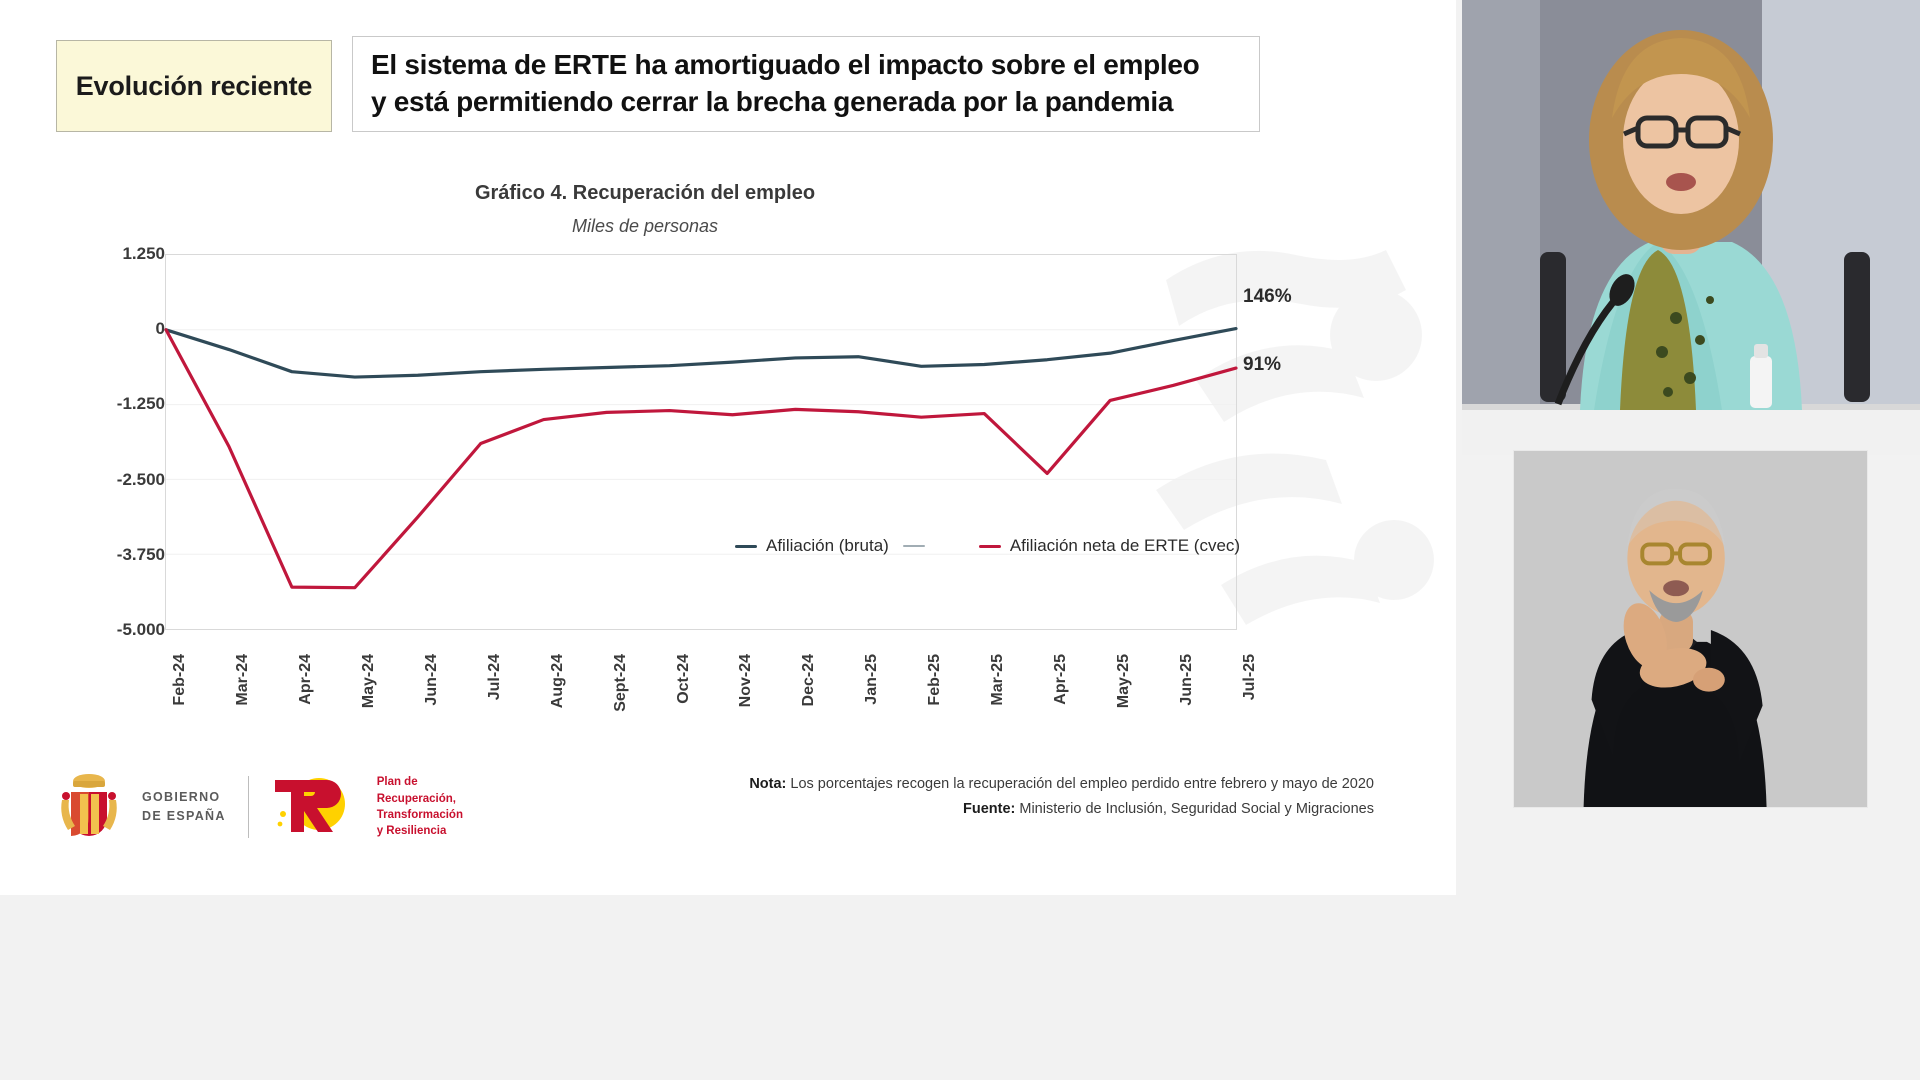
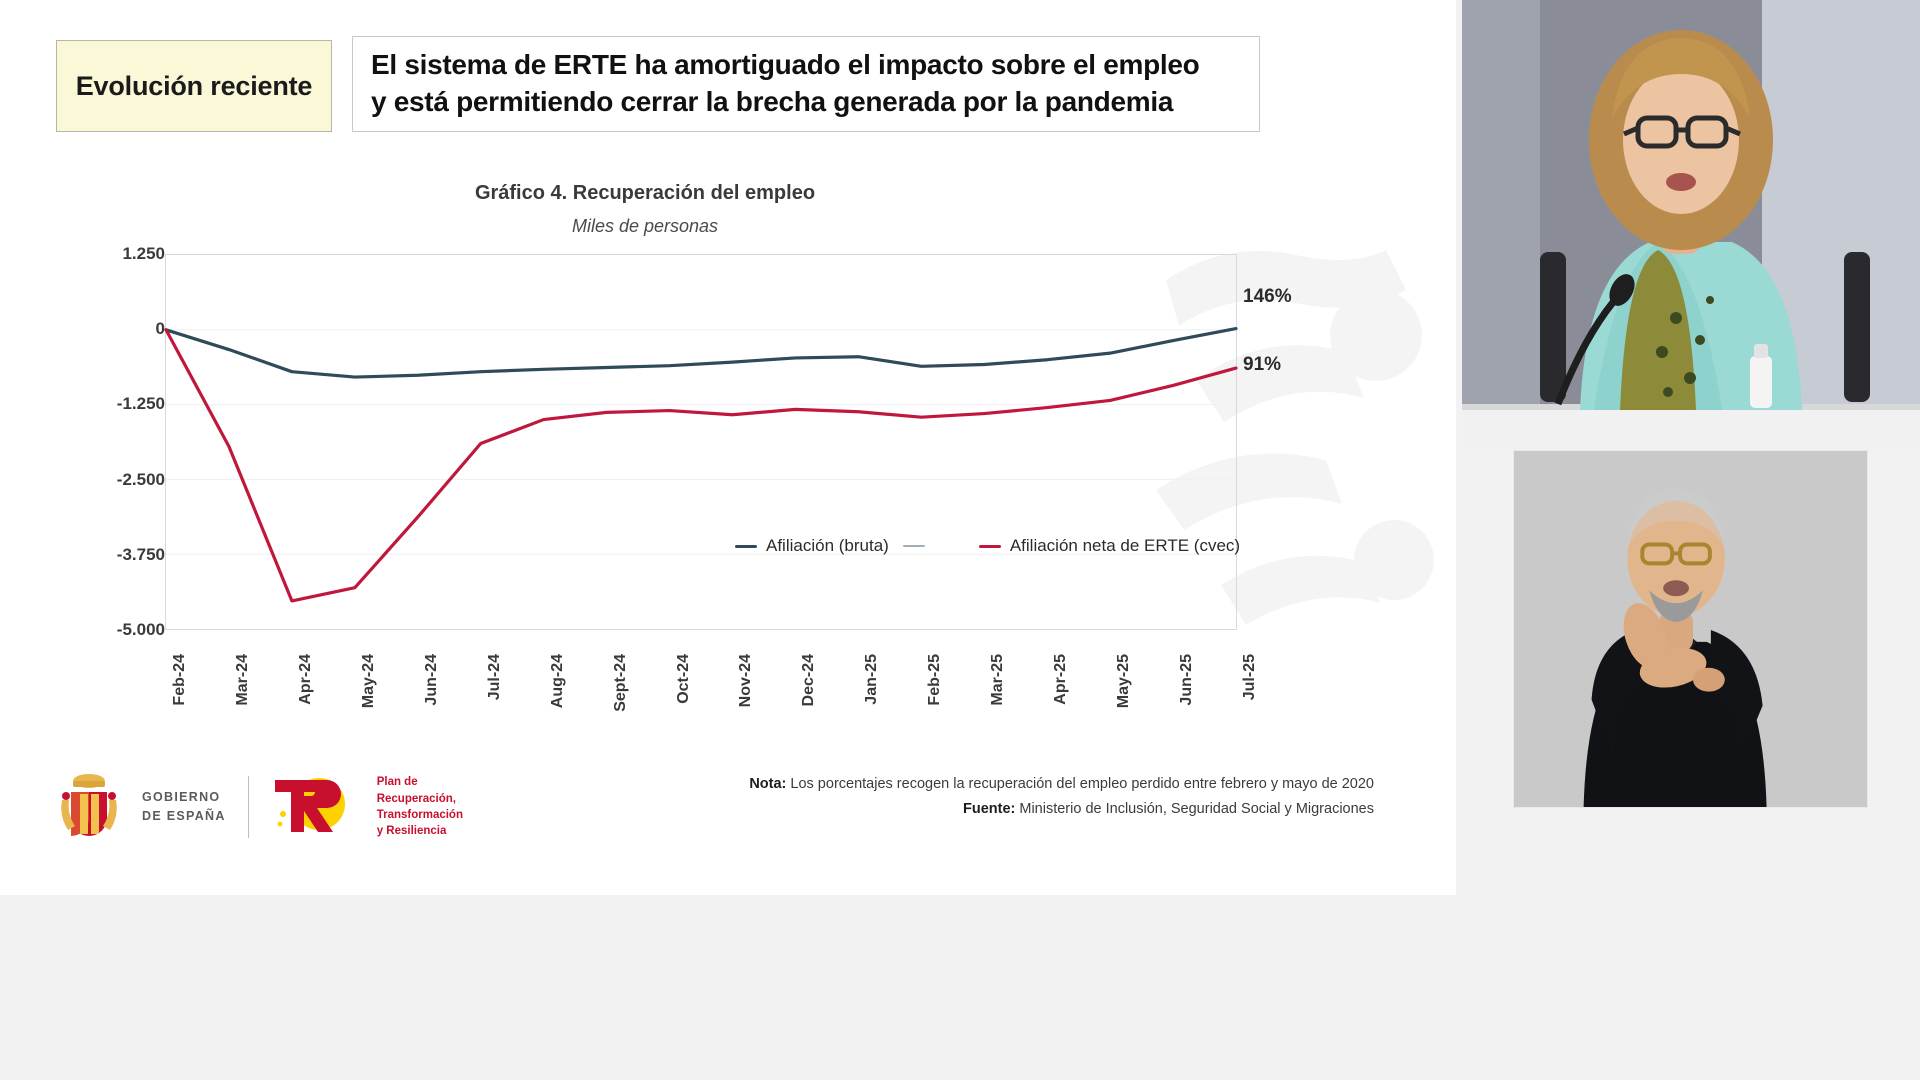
Afiliación neta de ERTE (cvec)/Apr-24: -4300 -> -4500
Afiliación neta de ERTE (cvec)/Apr-25: -2400 -> -1300
